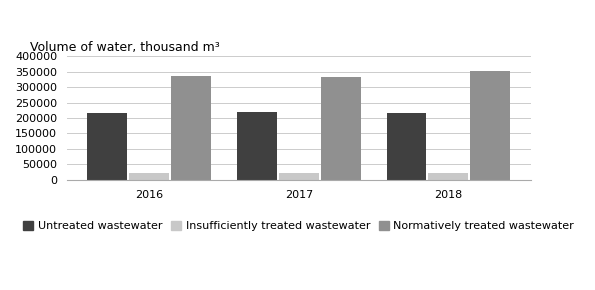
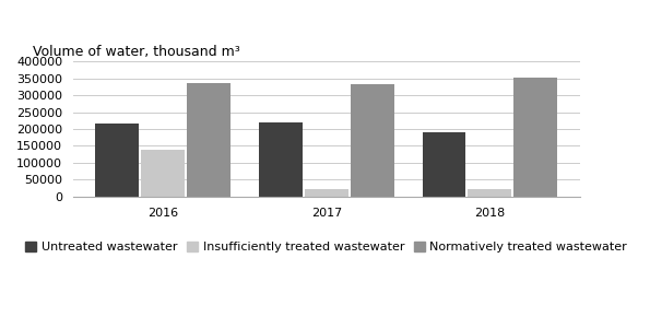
Insufficiently treated wastewater/2016: 22000 -> 140000
Untreated wastewater/2018: 215000 -> 190000
